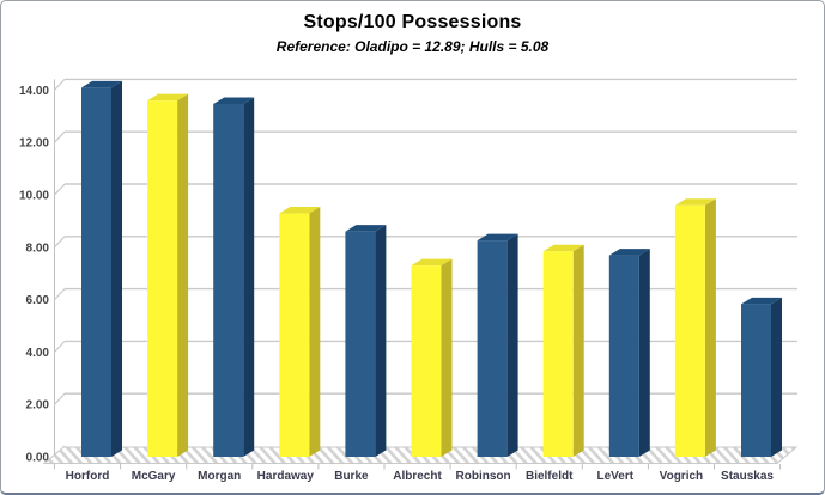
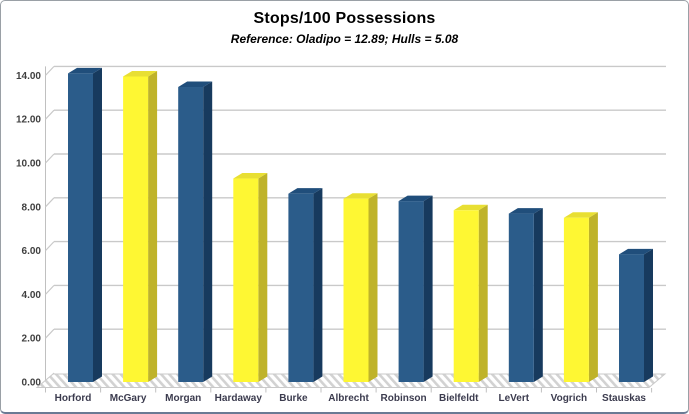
McGary: 13.6 -> 13.9
Albrecht: 7.3 -> 8.4
Vogrich: 9.6 -> 7.5
